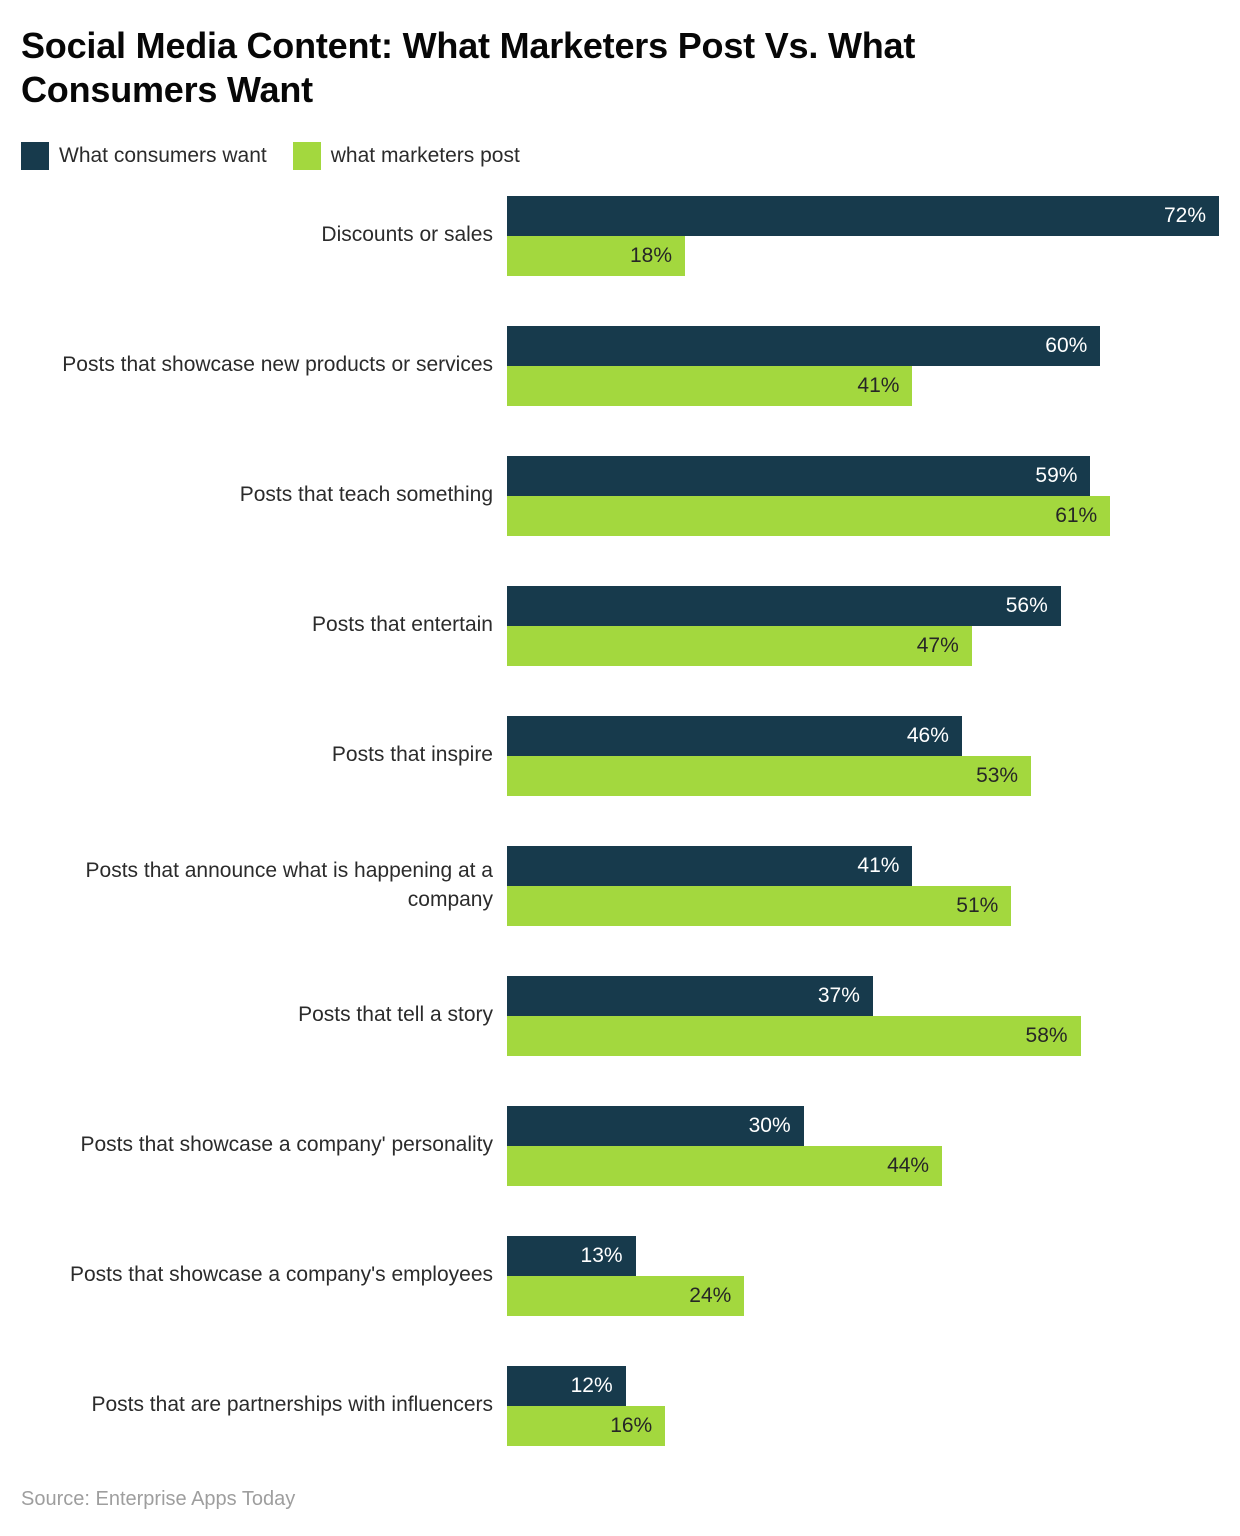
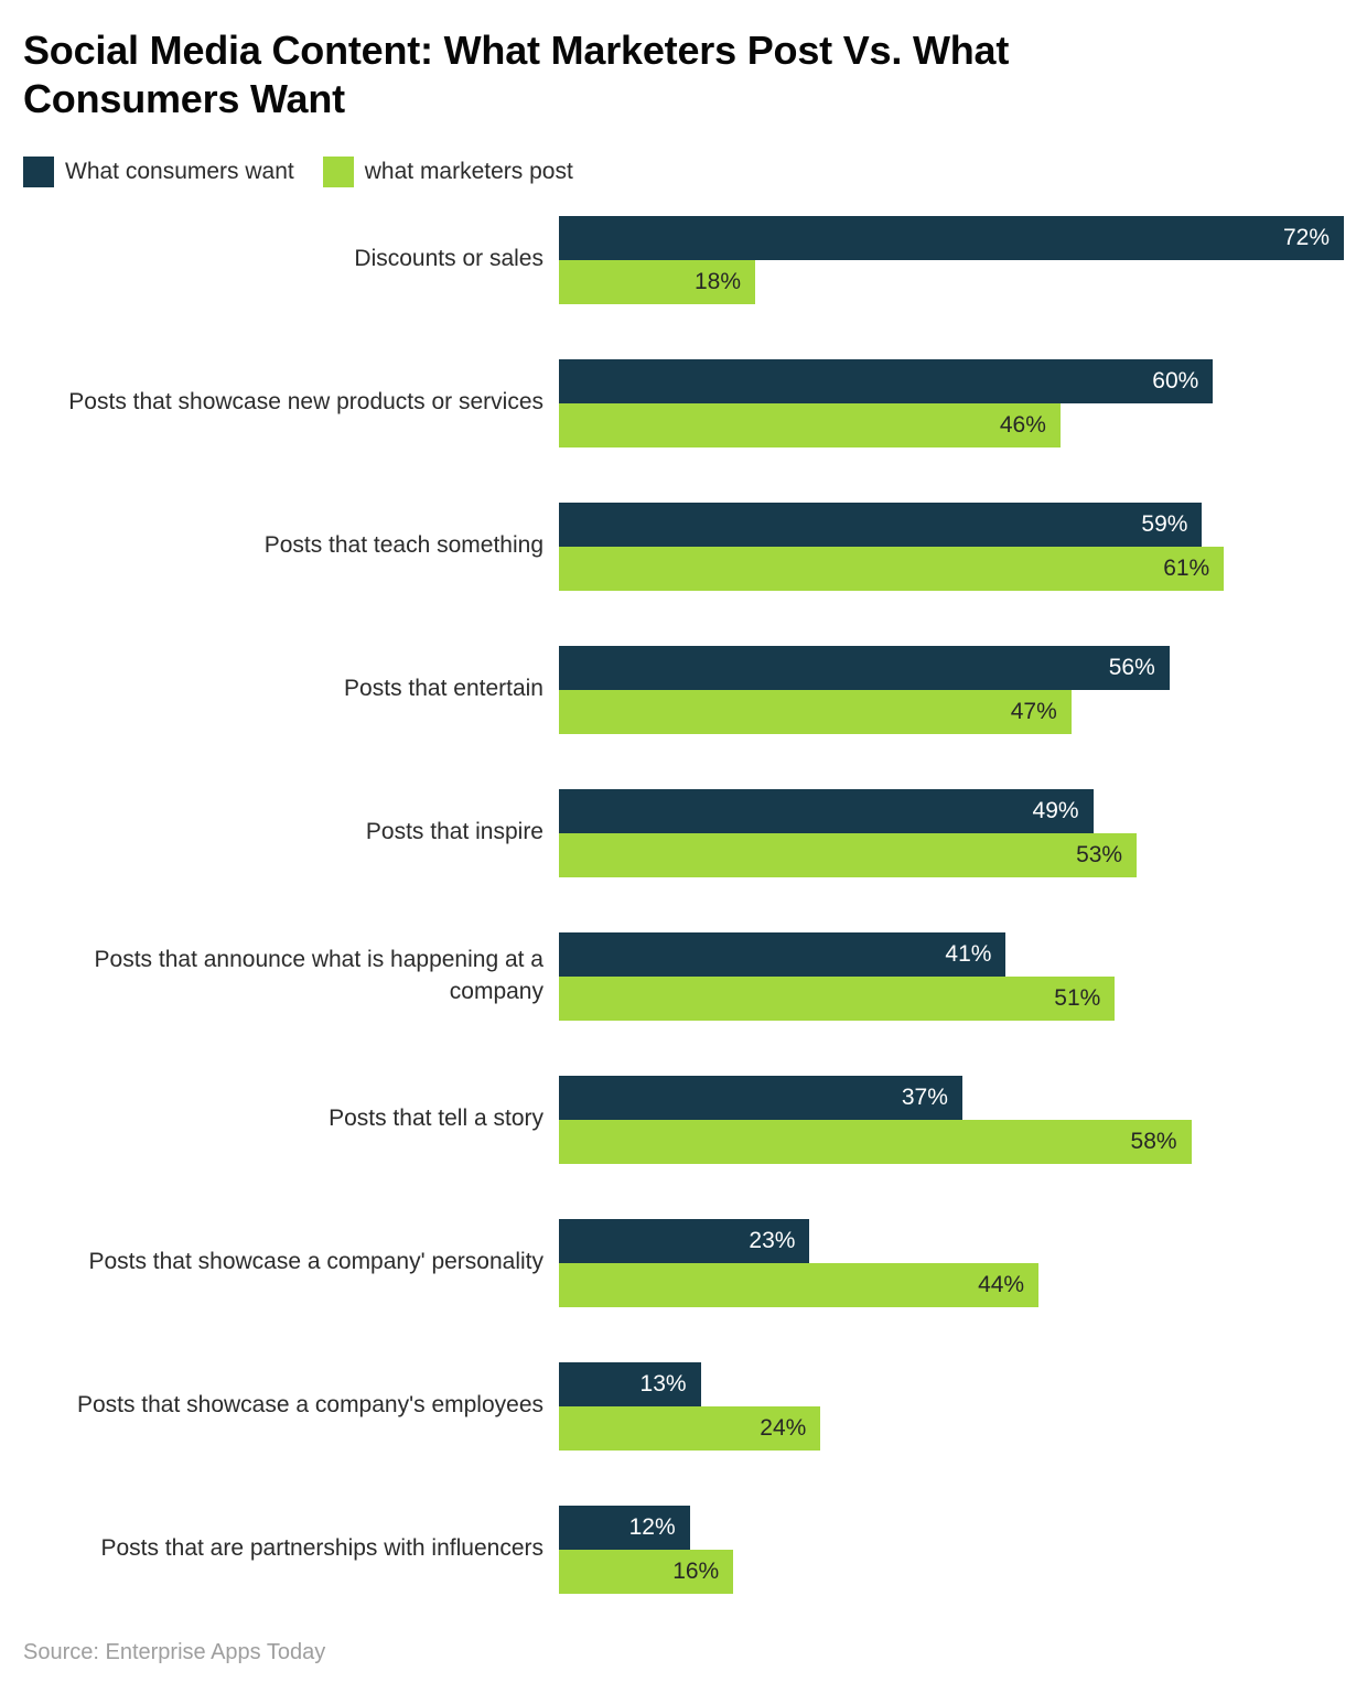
what marketers post/Posts that showcase new products or services: 41% -> 46%
What consumers want/Posts that inspire: 46% -> 49%
What consumers want/Posts that showcase a company' personality: 30% -> 23%
